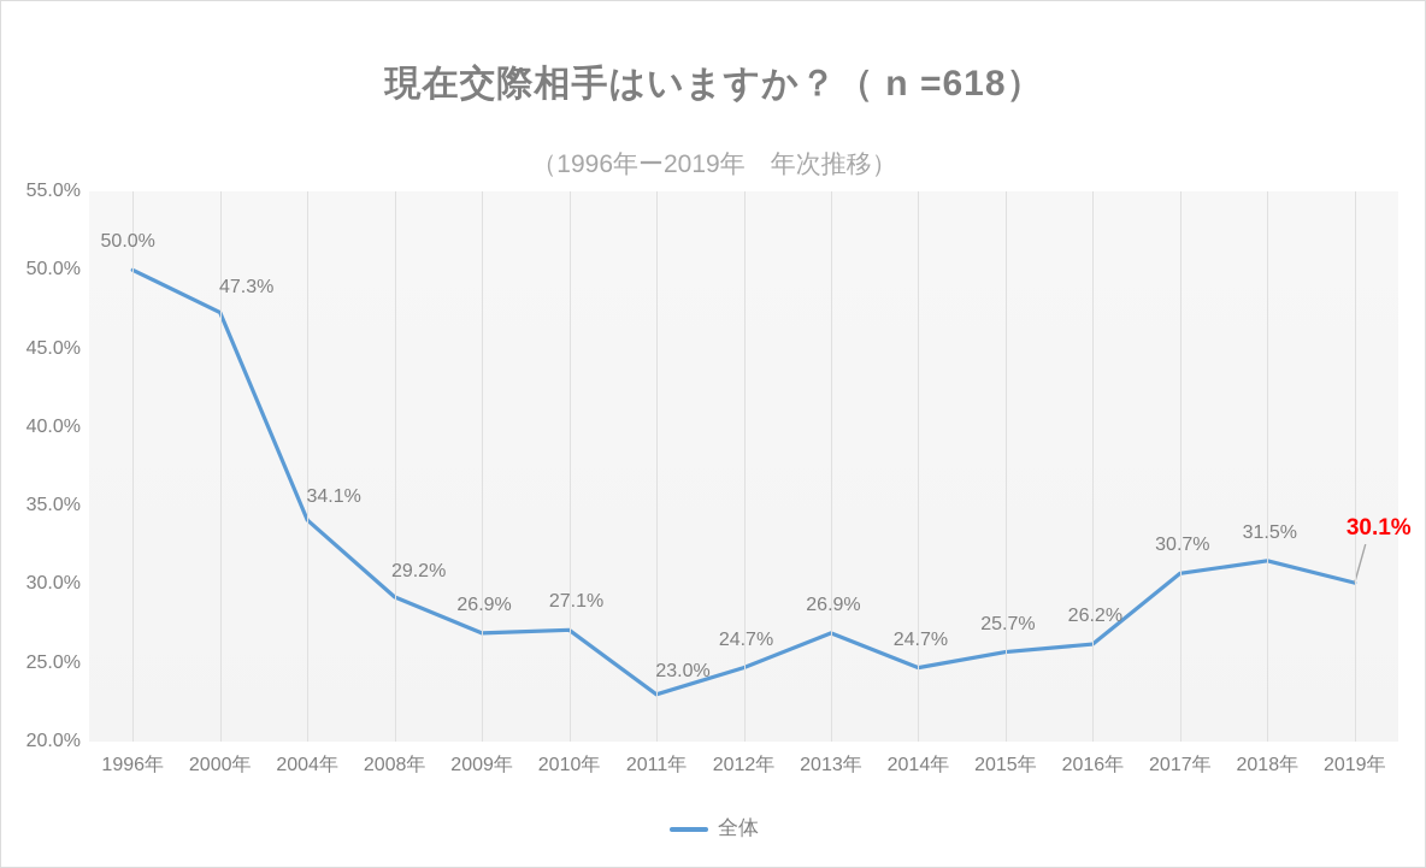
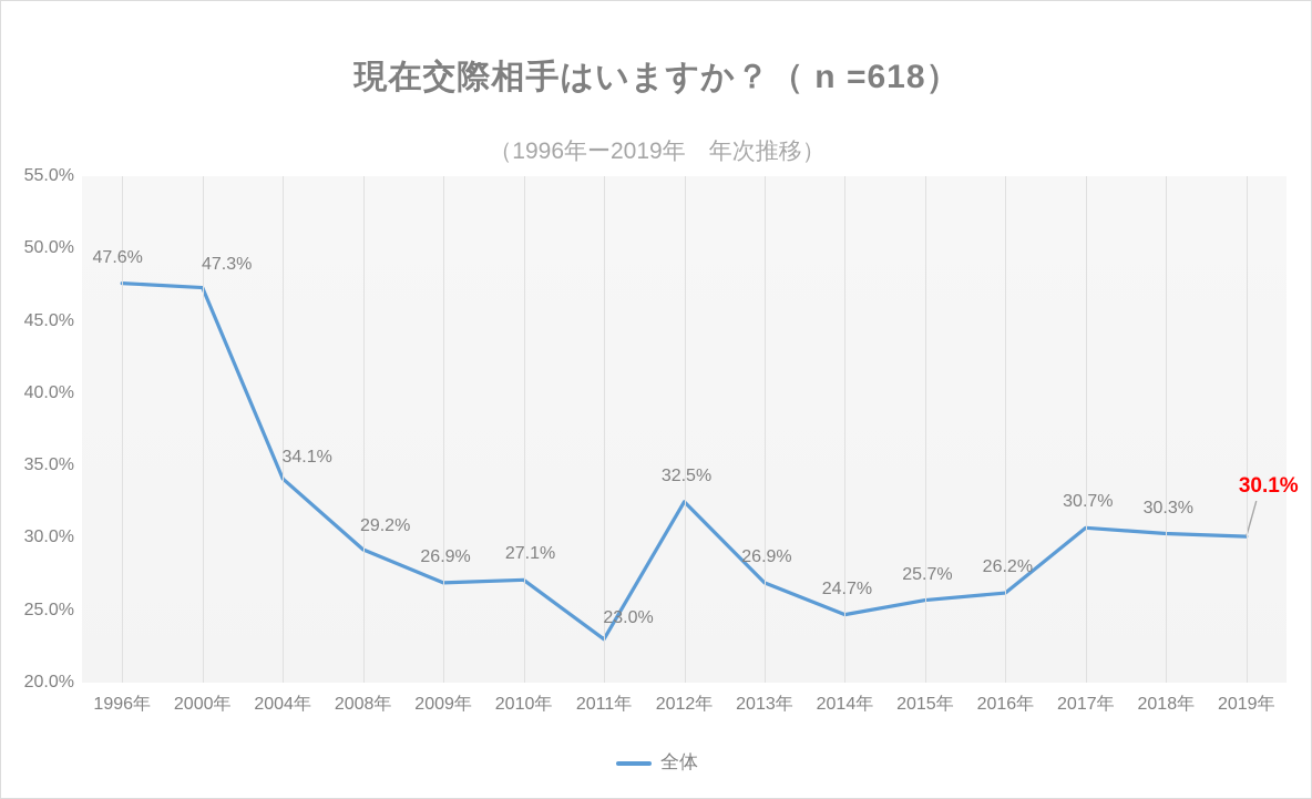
1996年: 50.0% -> 47.6%
2012年: 24.7% -> 32.5%
2018年: 31.5% -> 30.3%
